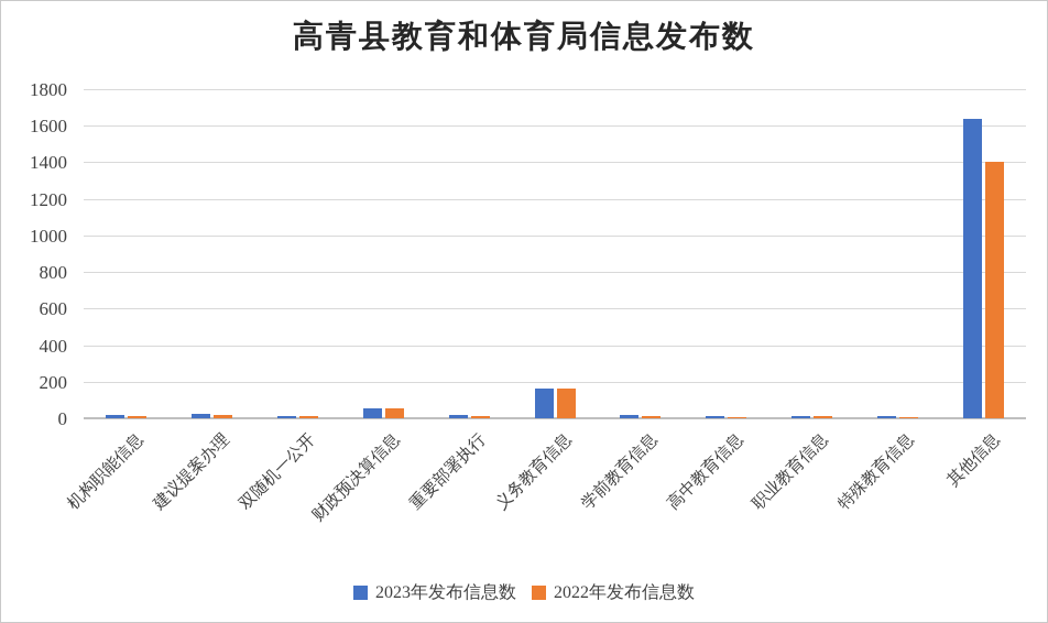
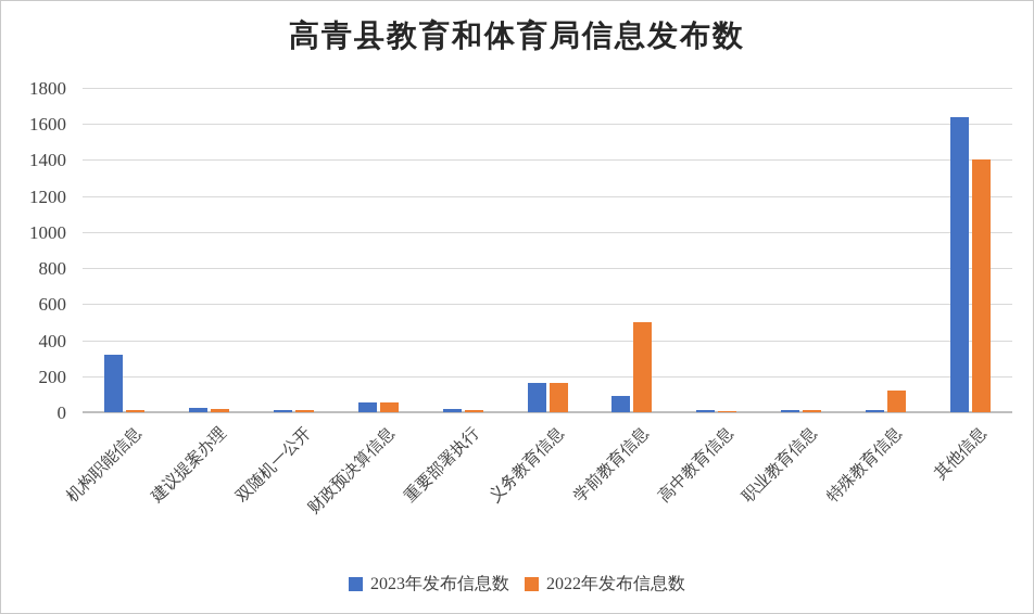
2023年发布信息数/机构职能信息: 20 -> 320
2023年发布信息数/学前教育信息: 20 -> 90
2022年发布信息数/学前教育信息: 10 -> 500
2022年发布信息数/特殊教育信息: 10 -> 120
